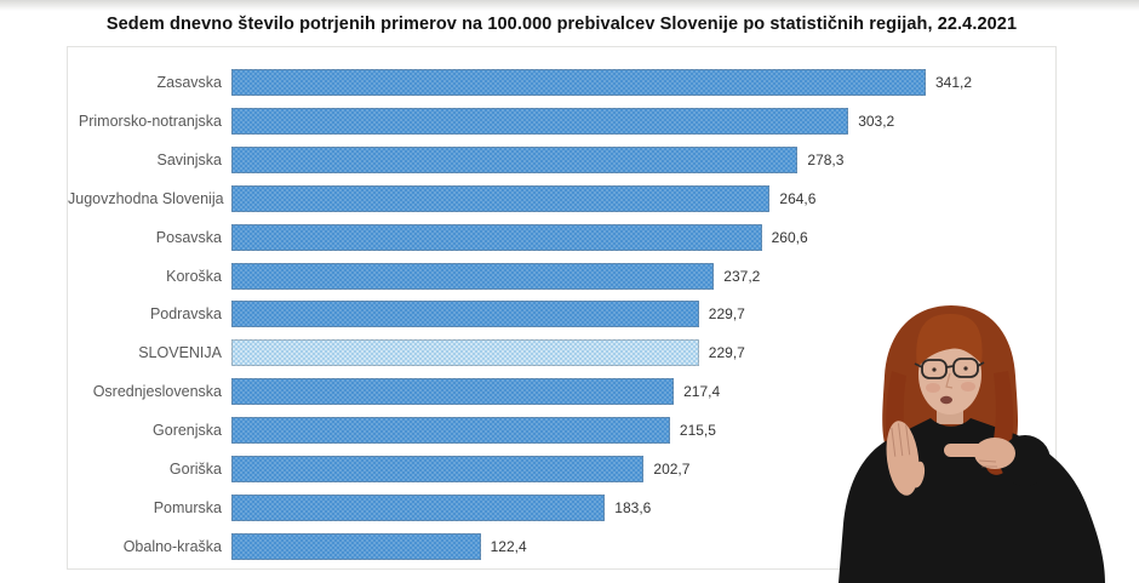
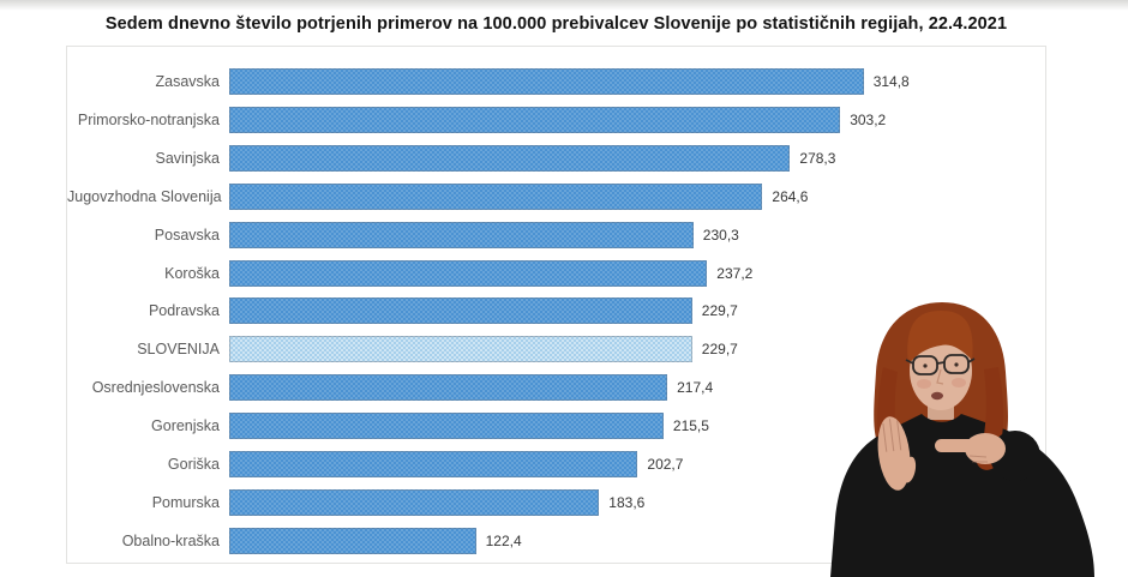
Zasavska: 341,2 -> 314,8
Posavska: 260,6 -> 230,3
